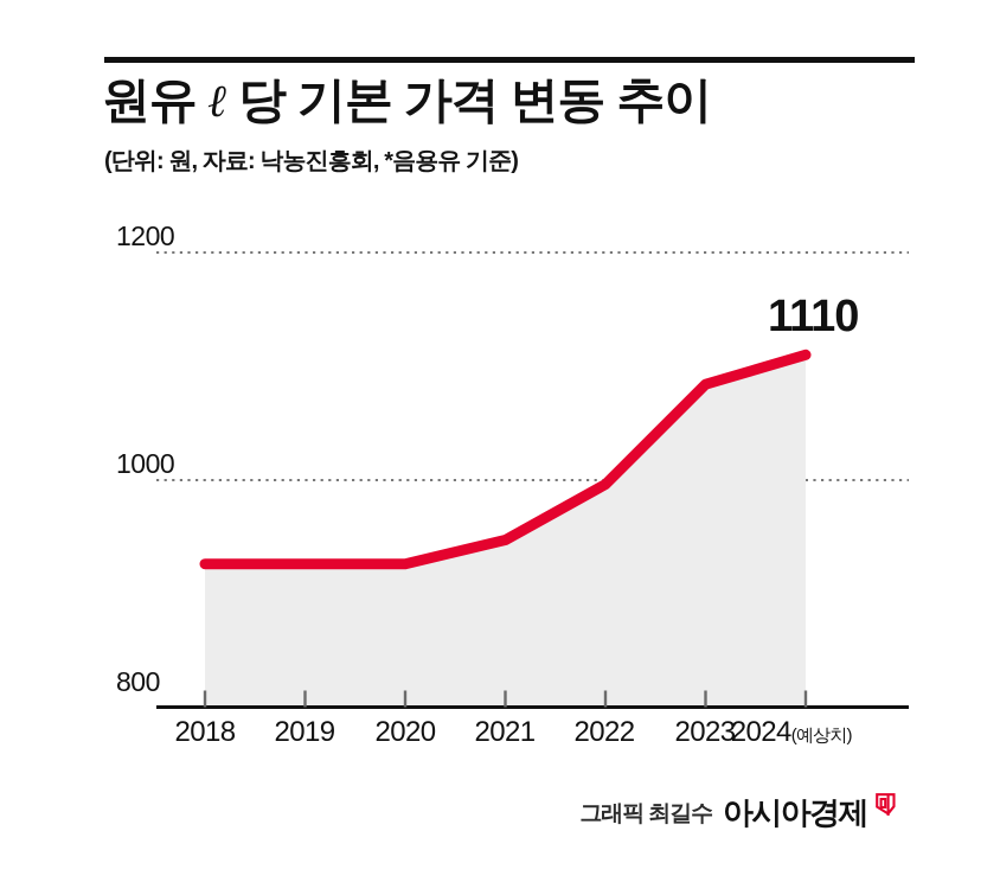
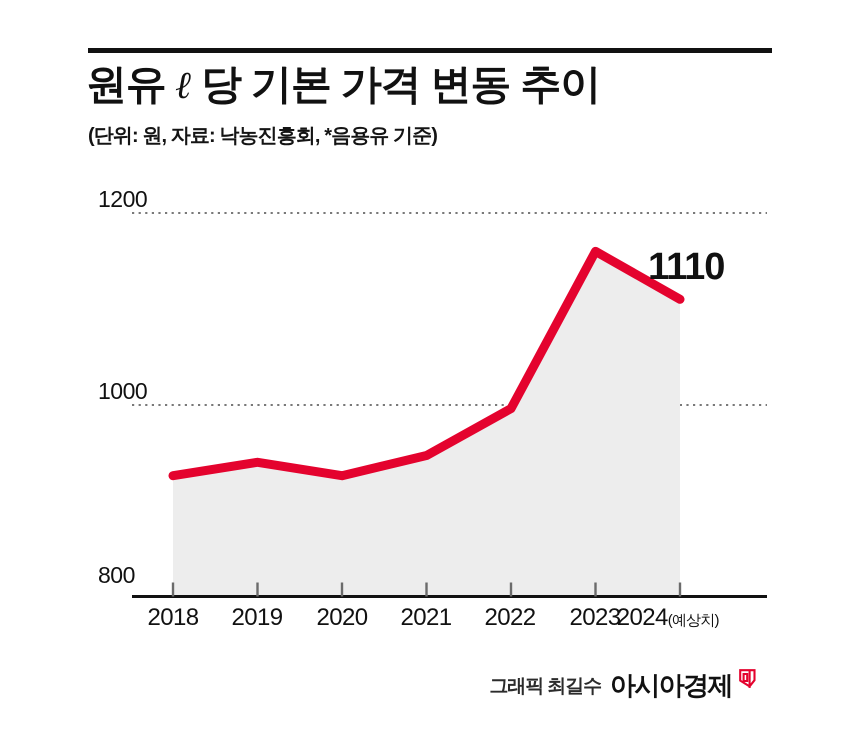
2019: 930 -> 940
2023: 1080 -> 1160
